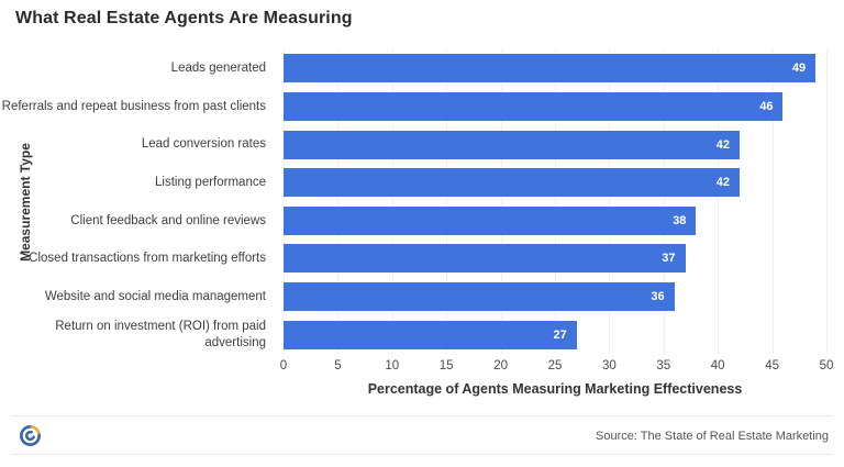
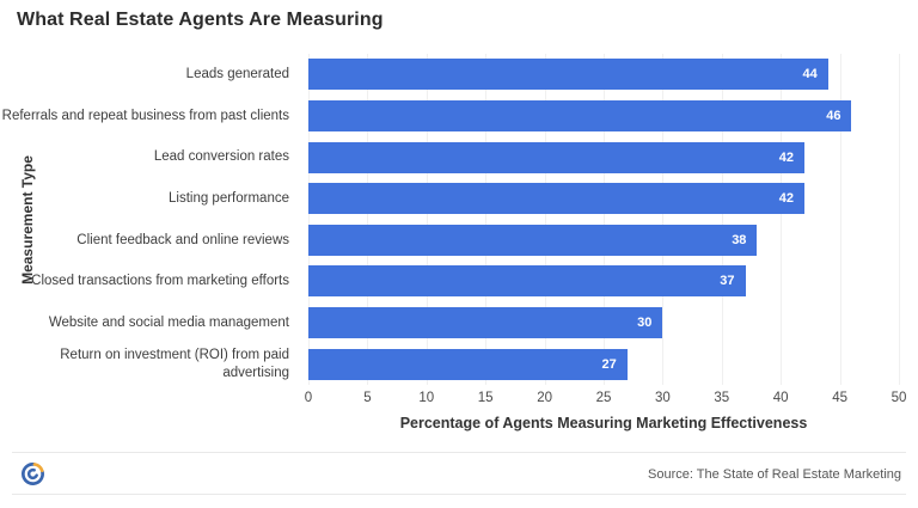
Leads generated: 49 -> 44
Website and social media management: 36 -> 30
